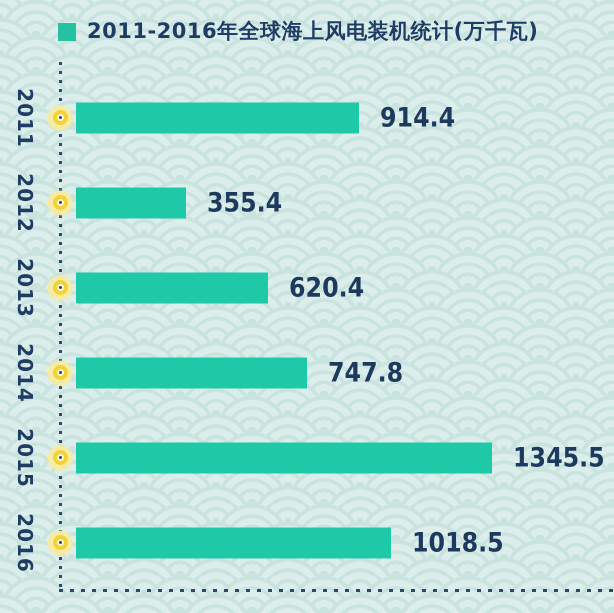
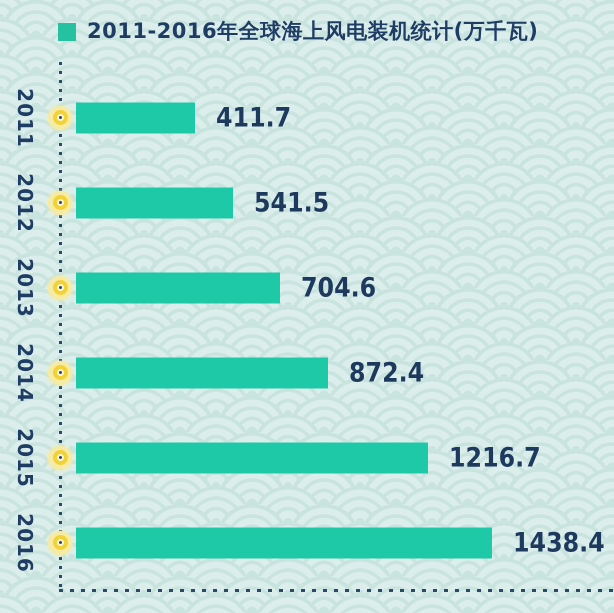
2011: 914.4 -> 411.7
2012: 355.4 -> 541.5
2013: 620.4 -> 704.6
2014: 747.8 -> 872.4
2015: 1345.5 -> 1216.7
2016: 1018.5 -> 1438.4
